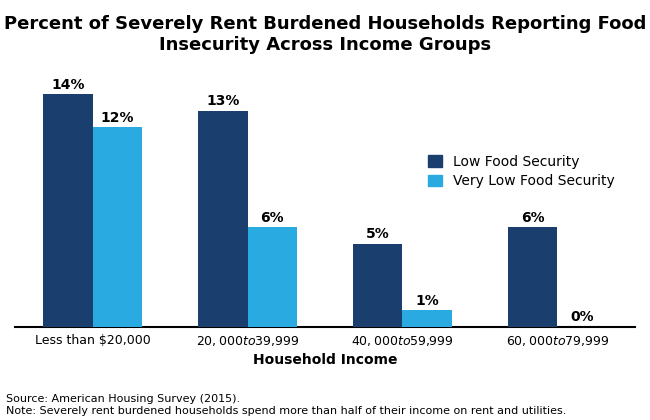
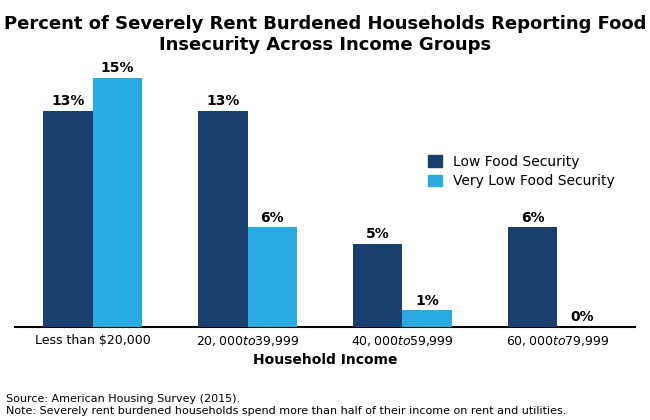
Low Food Security/Less than $20,000: 14% -> 13%
Very Low Food Security/Less than $20,000: 12% -> 15%
